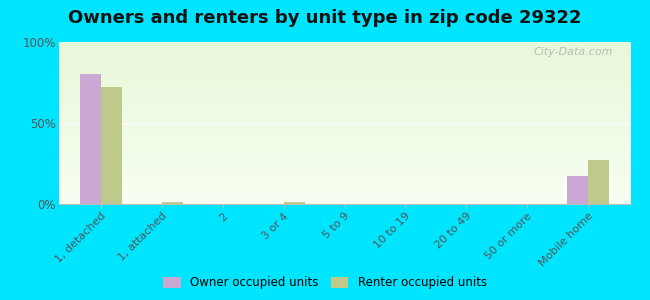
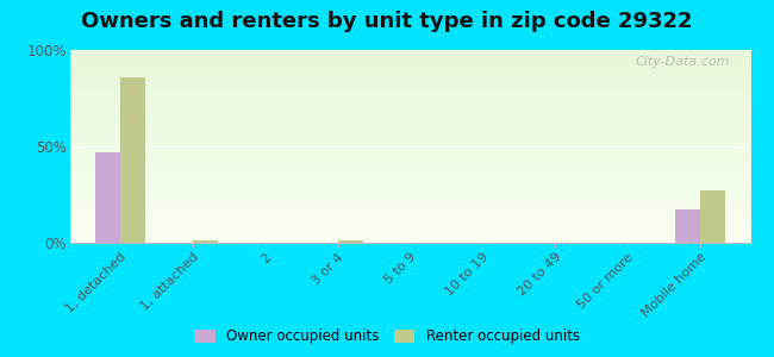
Owner occupied units/1, detached: 80% -> 47%
Renter occupied units/1, detached: 72% -> 86%
